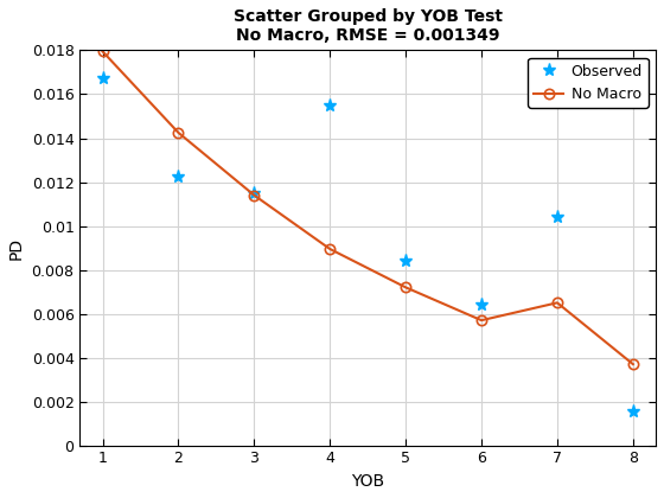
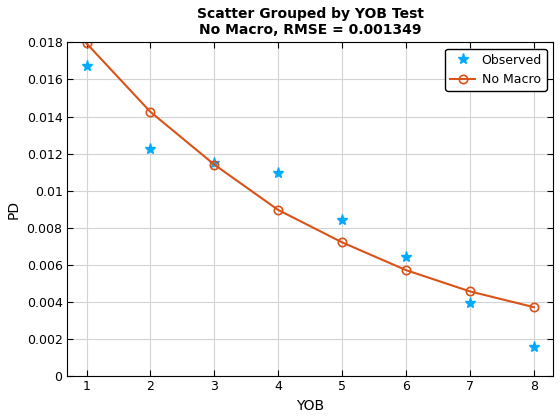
Observed/4: 0.0155 -> 0.0109
Observed/7: 0.0104 -> 0.0039
No Macro/7: 0.0065 -> 0.0046
